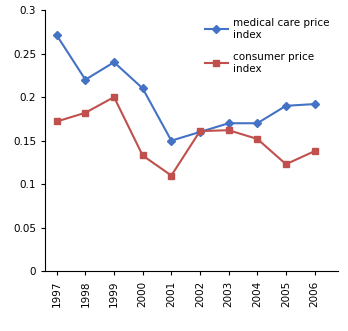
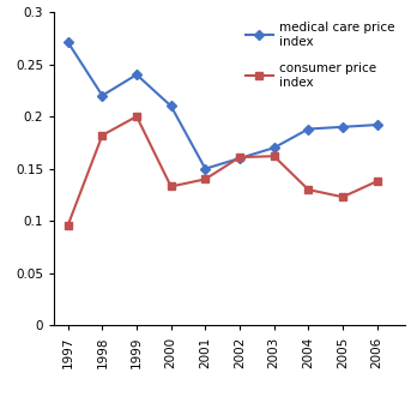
consumer price index/1997: 0.172 -> 0.096
consumer price index/2001: 0.110 -> 0.140
medical care price index/2004: 0.170 -> 0.188
consumer price index/2004: 0.152 -> 0.130
